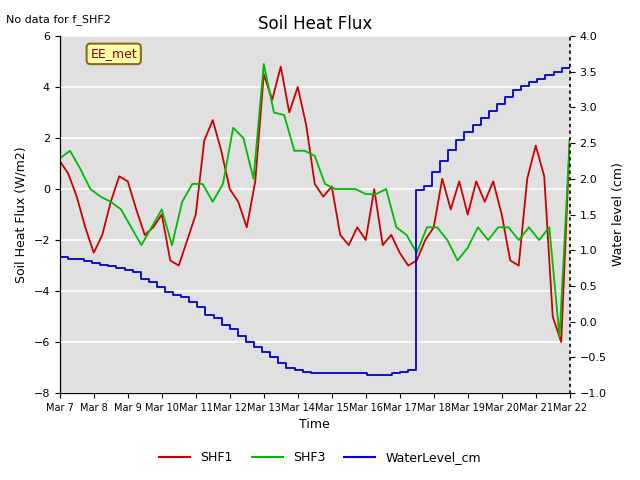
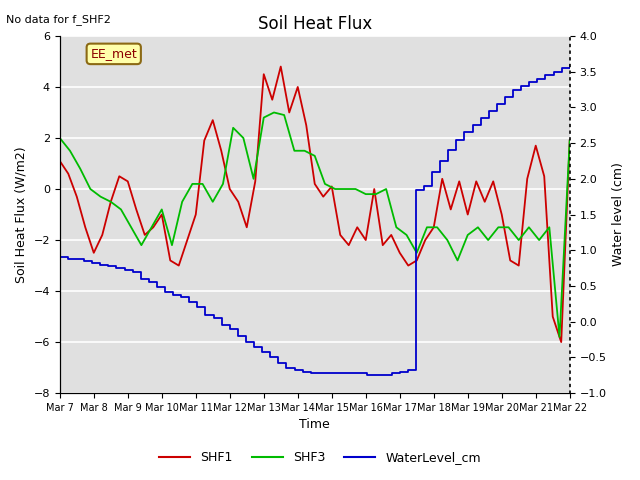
SHF3/Mar 7: 1.2 -> 2.0
SHF3/Mar 13: 4.9 -> 2.8
SHF3/Mar 19: -2.3 -> -1.8
